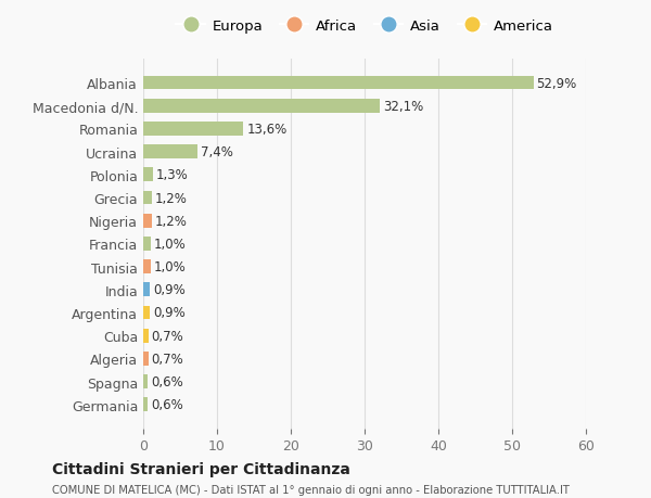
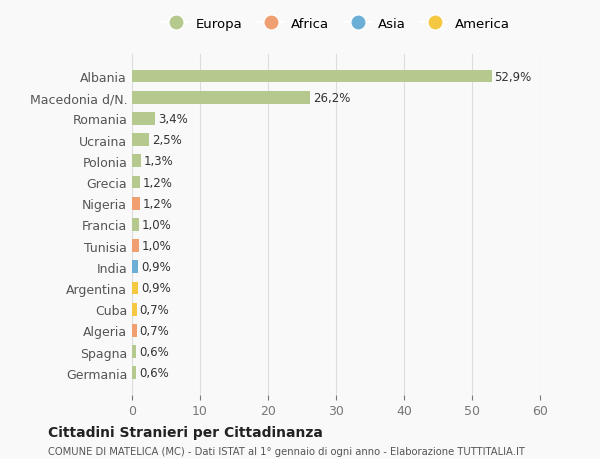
Macedonia d/N.: 32,1% -> 26,2%
Romania: 13,6% -> 3,4%
Ucraina: 7,4% -> 2,5%
